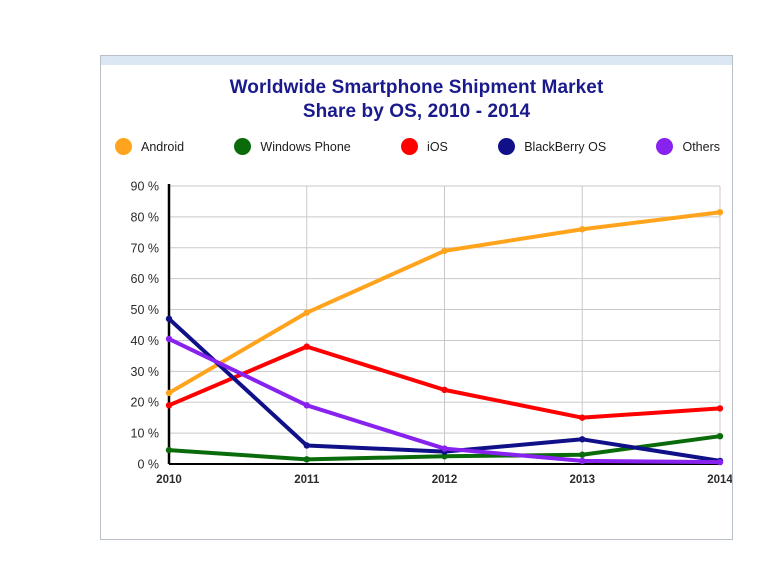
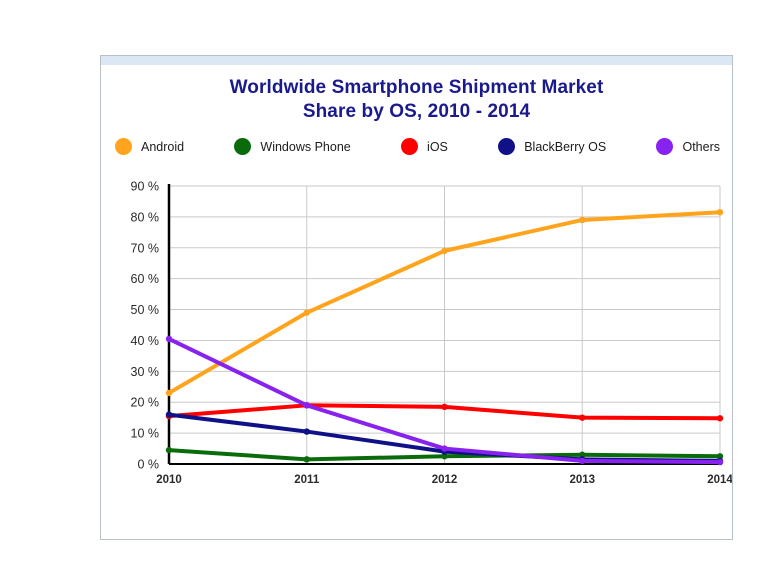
iOS/2010: 19% -> 16%
BlackBerry OS/2010: 47% -> 16%
iOS/2011: 38% -> 19%
BlackBerry OS/2011: 6% -> 10%
iOS/2012: 24% -> 18%
Android/2013: 76% -> 79%
BlackBerry OS/2013: 8% -> 2%
Windows Phone/2014: 9% -> 2%
iOS/2014: 18% -> 15%
